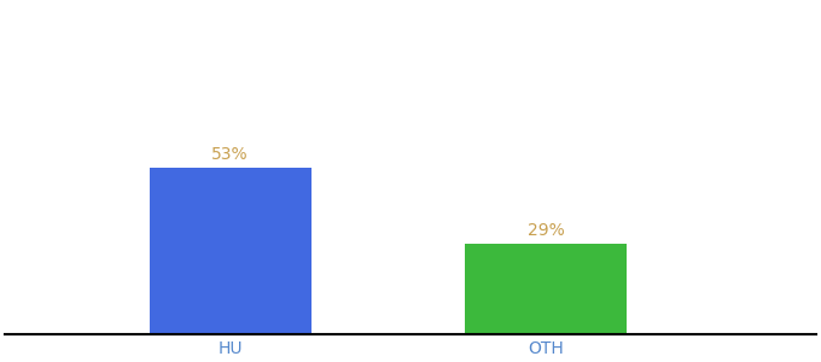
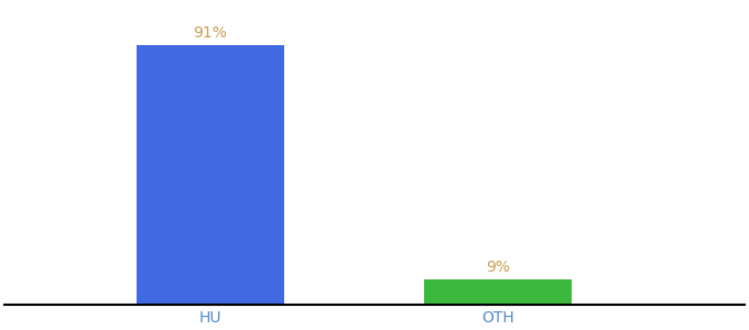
HU: 53% -> 91%
OTH: 29% -> 9%
